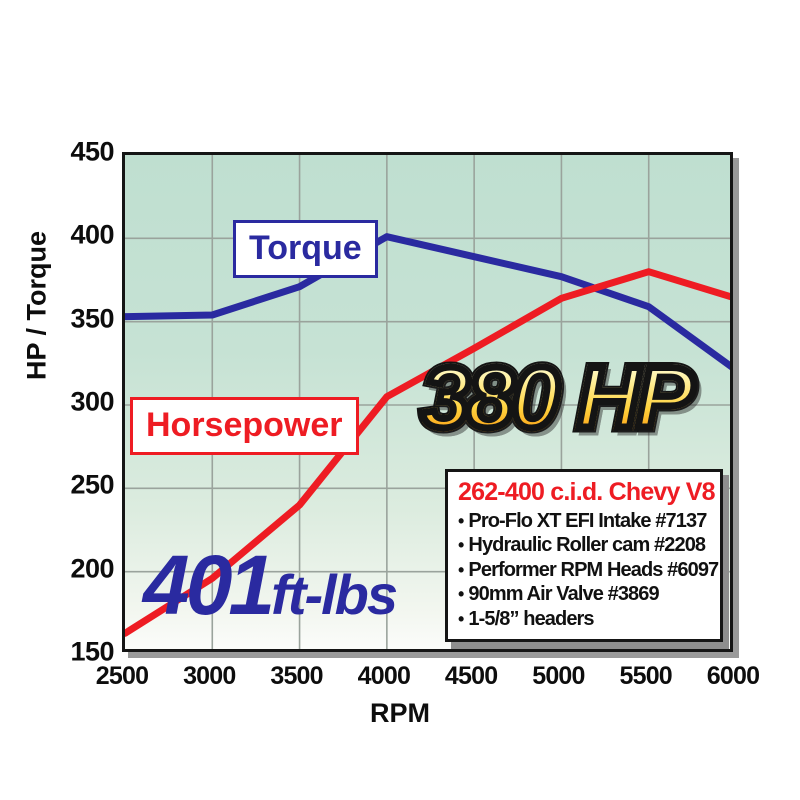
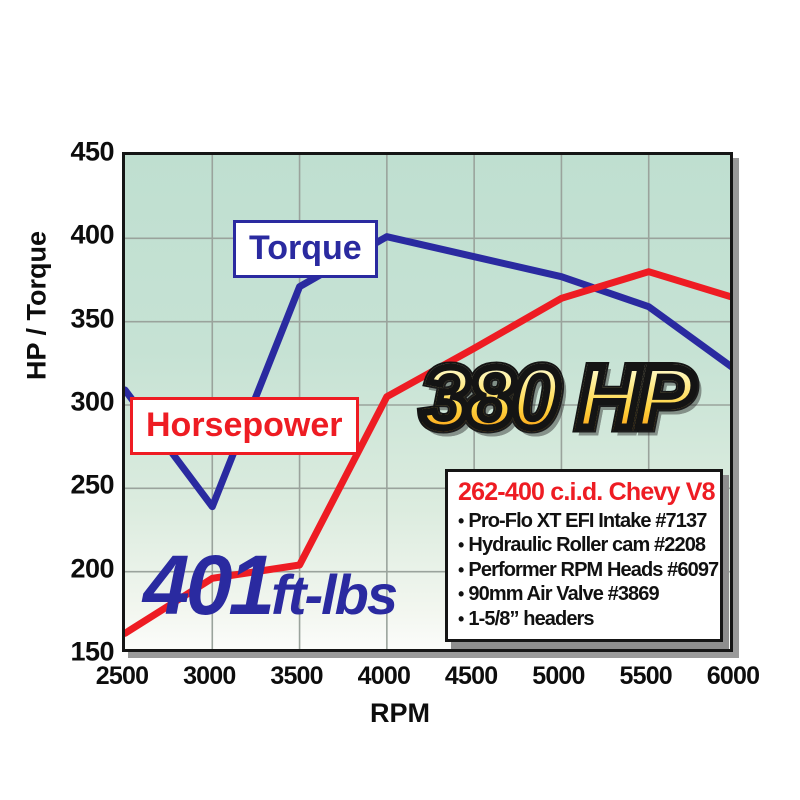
Torque/2500: 353 -> 309
Torque/3000: 354 -> 239
Horsepower/3500: 240 -> 204
